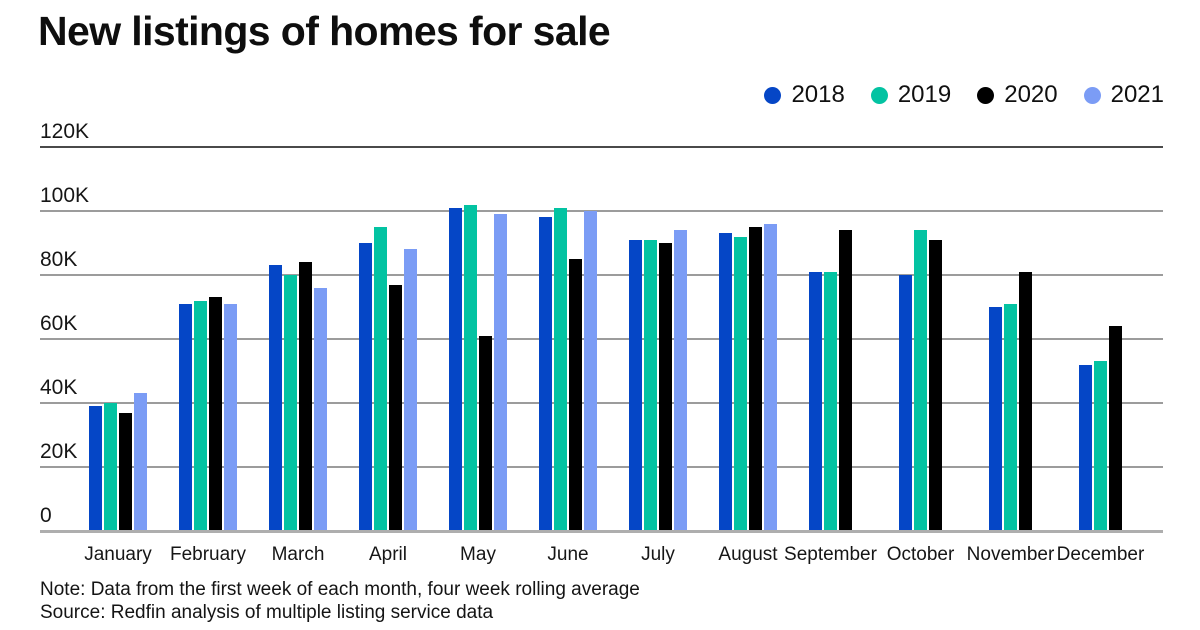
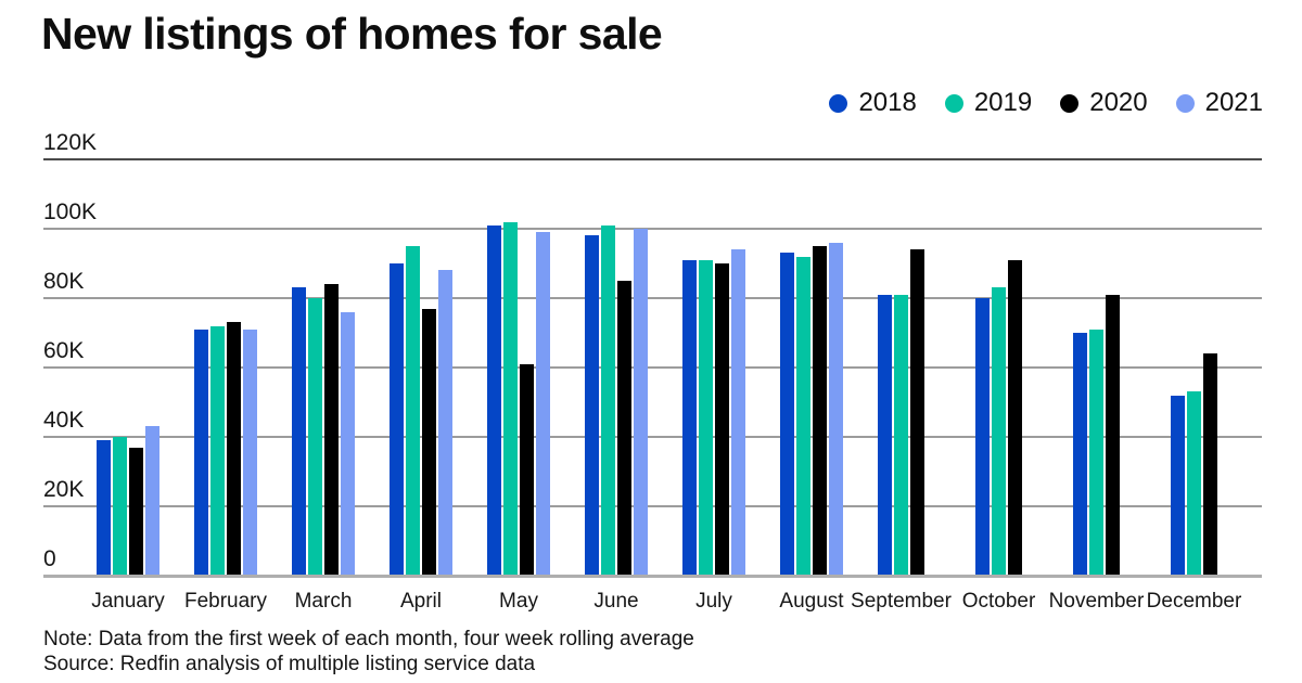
2019/October: 94K -> 83K
